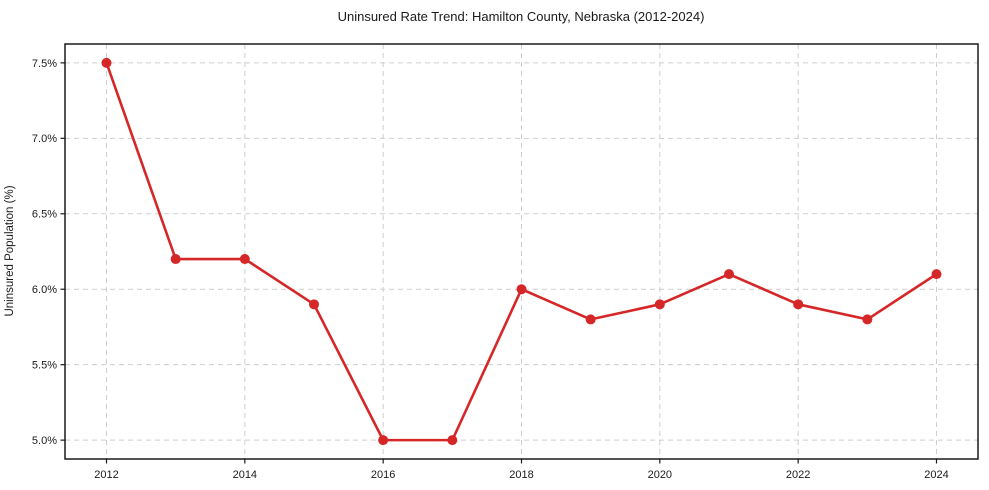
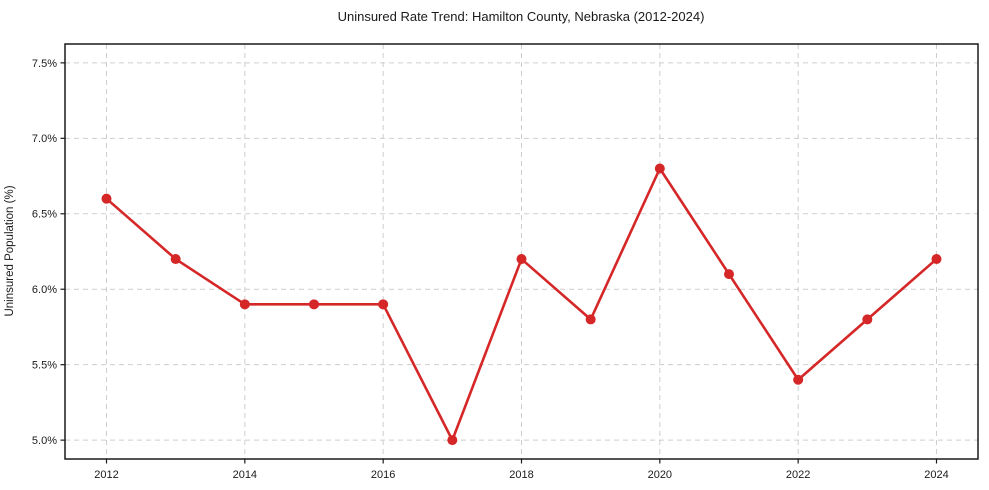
2012: 7.5% -> 6.6%
2014: 6.2% -> 5.9%
2016: 5.0% -> 5.9%
2018: 6.0% -> 6.2%
2020: 5.9% -> 6.8%
2022: 5.9% -> 5.4%
2024: 6.1% -> 6.2%
